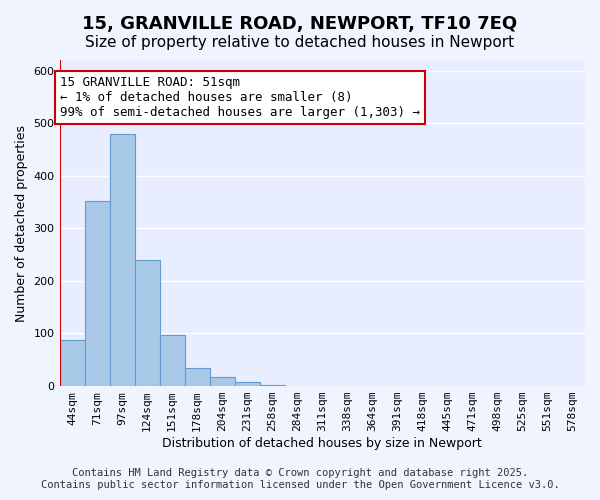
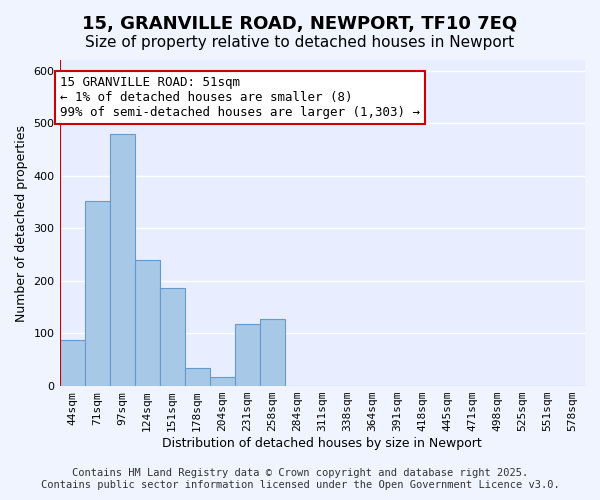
151sqm: 97 -> 186
231sqm: 7 -> 118
258sqm: 2 -> 128
